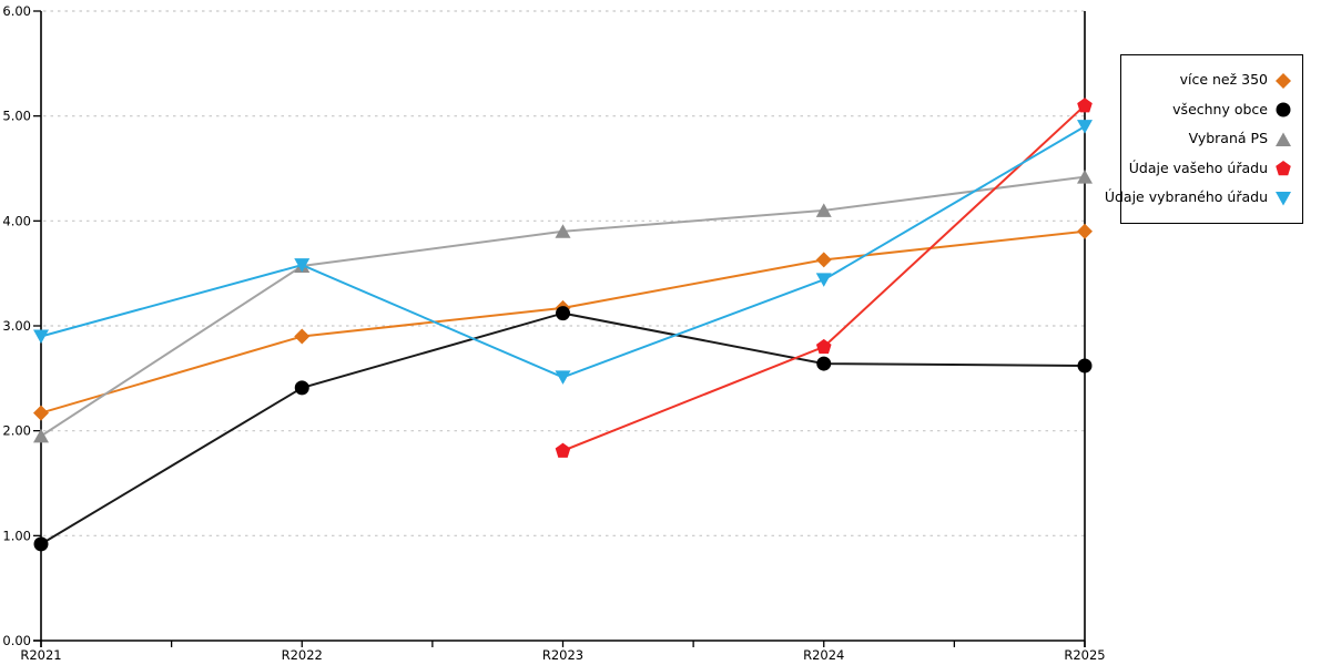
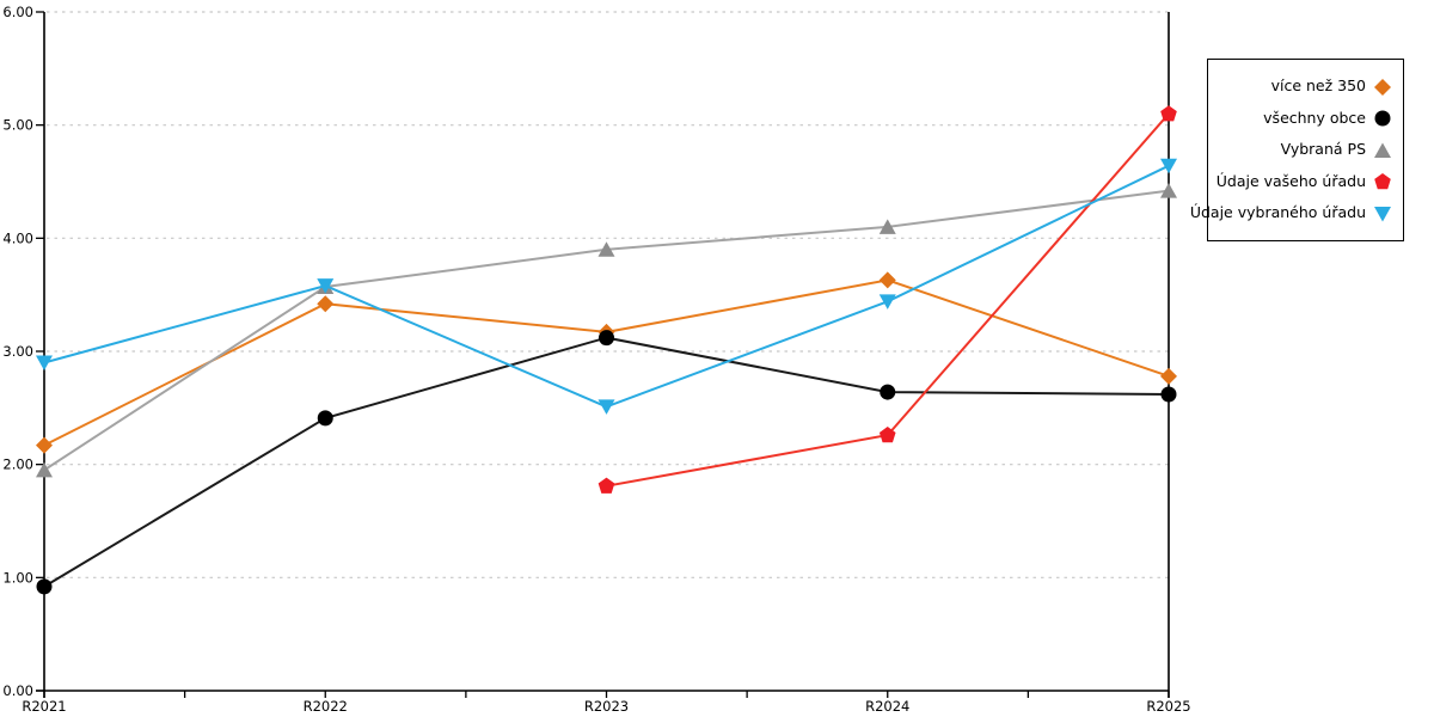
více než 350/R2022: 2.9 -> 3.4
Údaje vašeho úřadu/R2024: 2.8 -> 2.3
více než 350/R2025: 3.9 -> 2.8
Údaje vybraného úřadu/R2025: 4.9 -> 4.6
